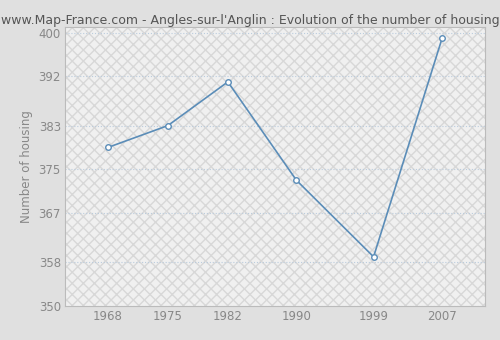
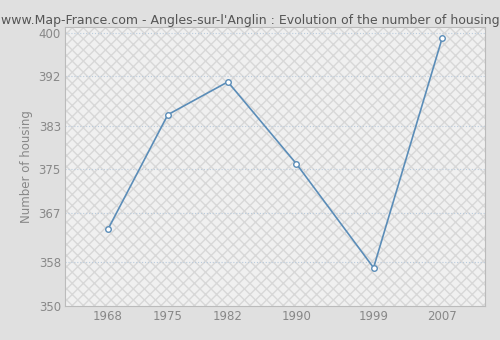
1968: 379 -> 364
1975: 383 -> 385
1990: 373 -> 376
1999: 359 -> 357
